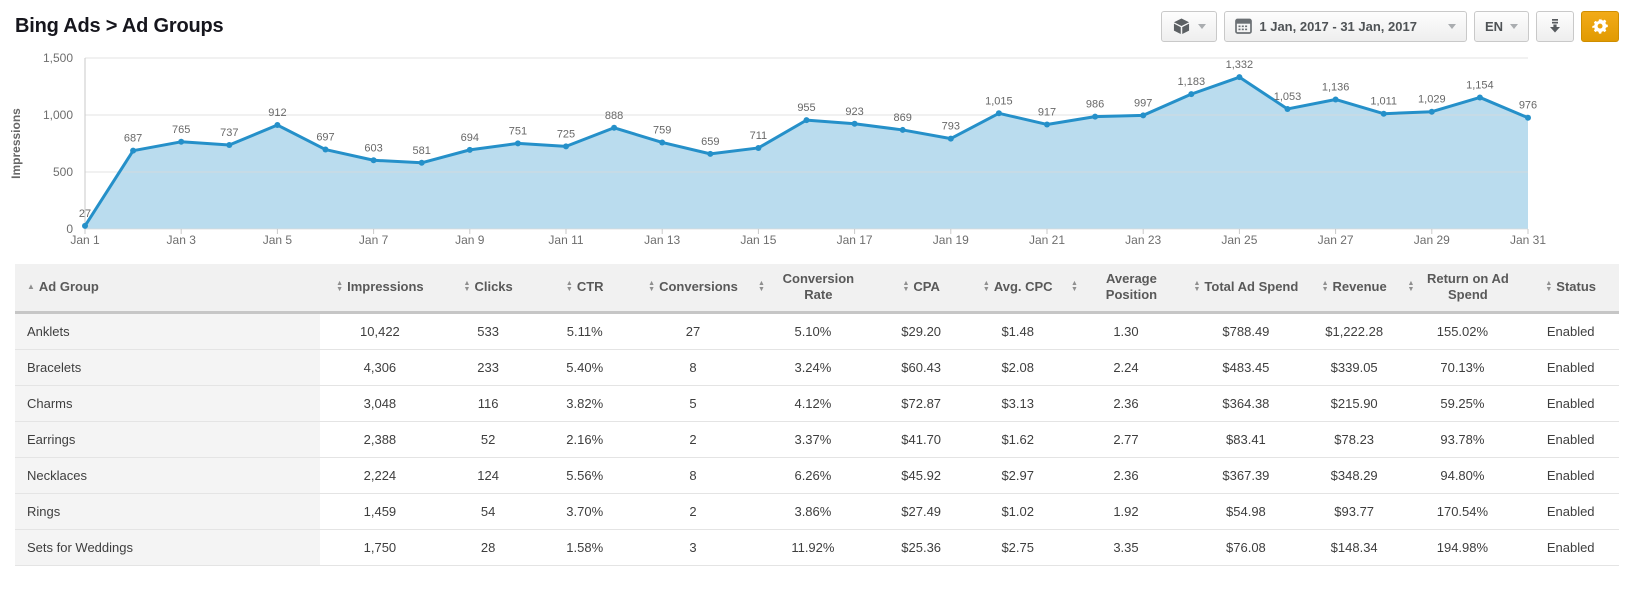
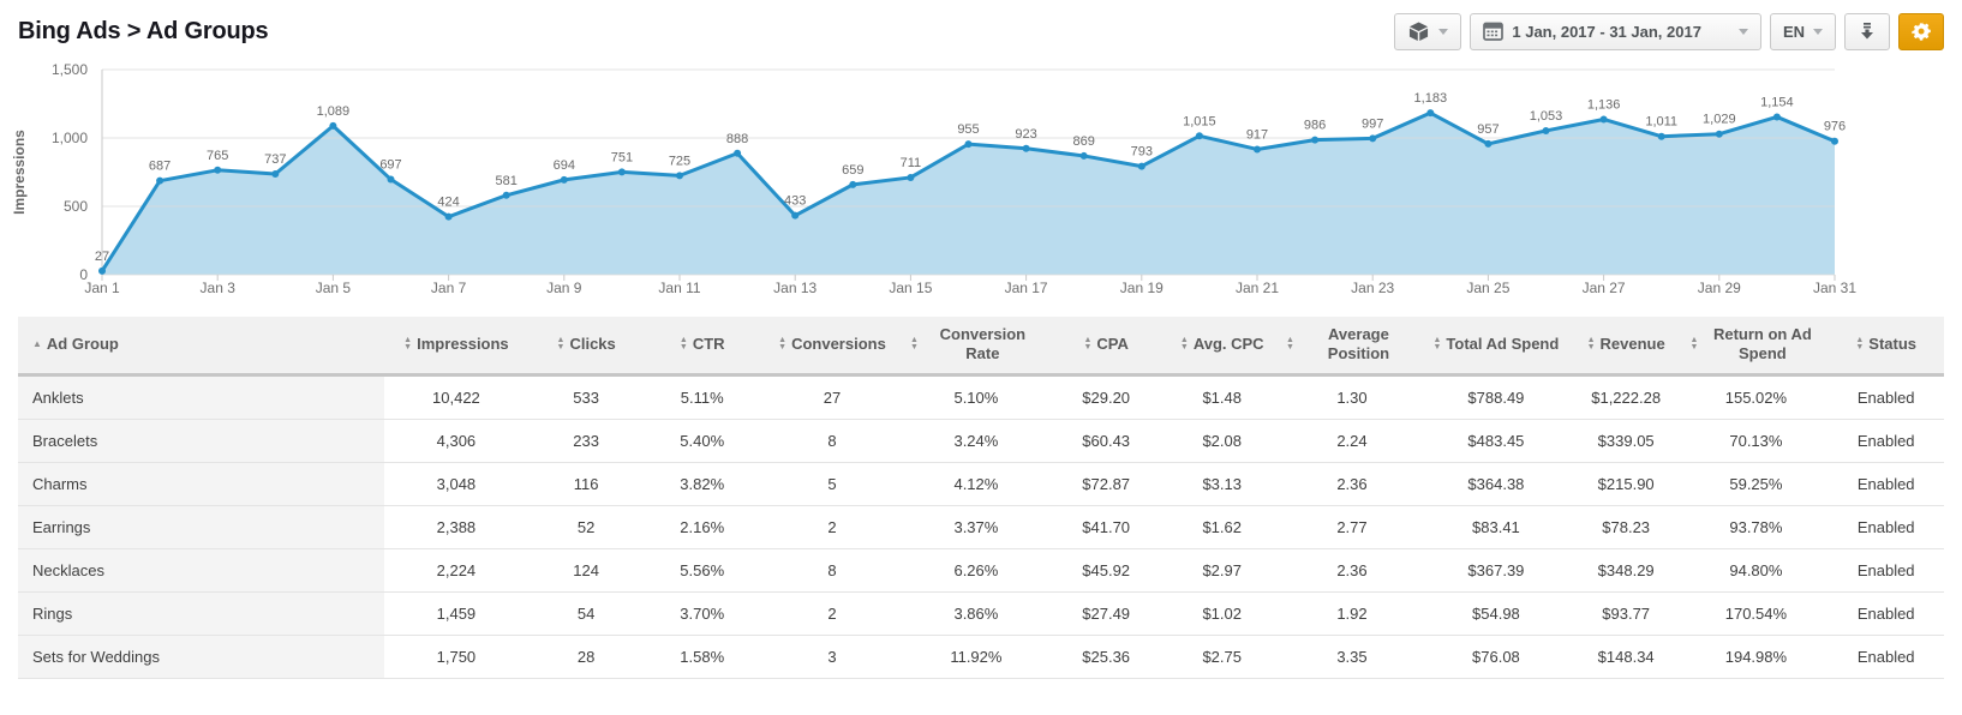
Jan 5: 912 -> 1,089
Jan 7: 603 -> 424
Jan 13: 759 -> 433
Jan 25: 1,332 -> 957
